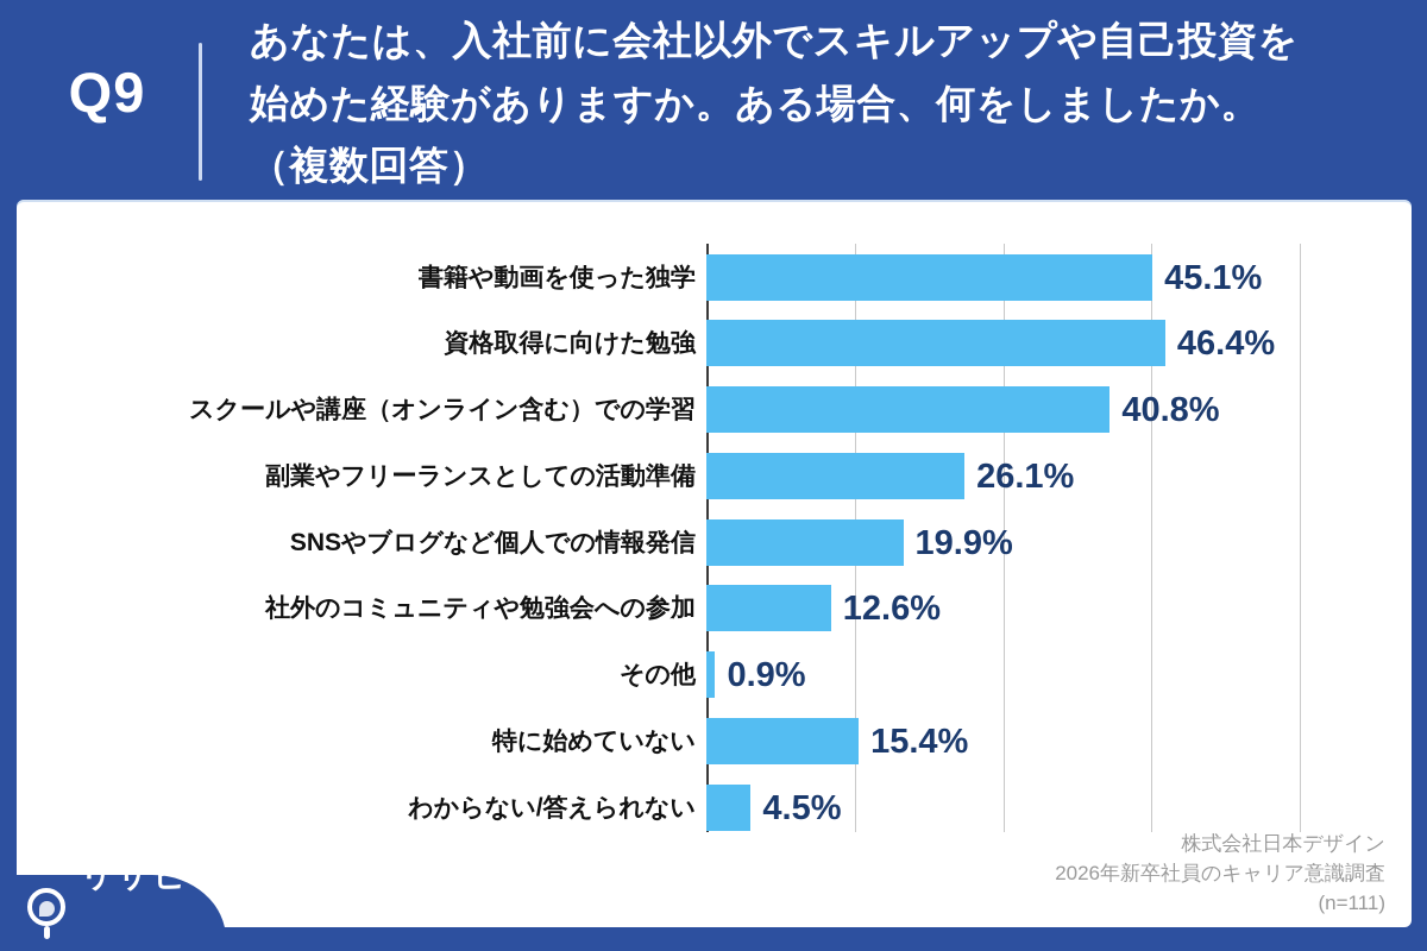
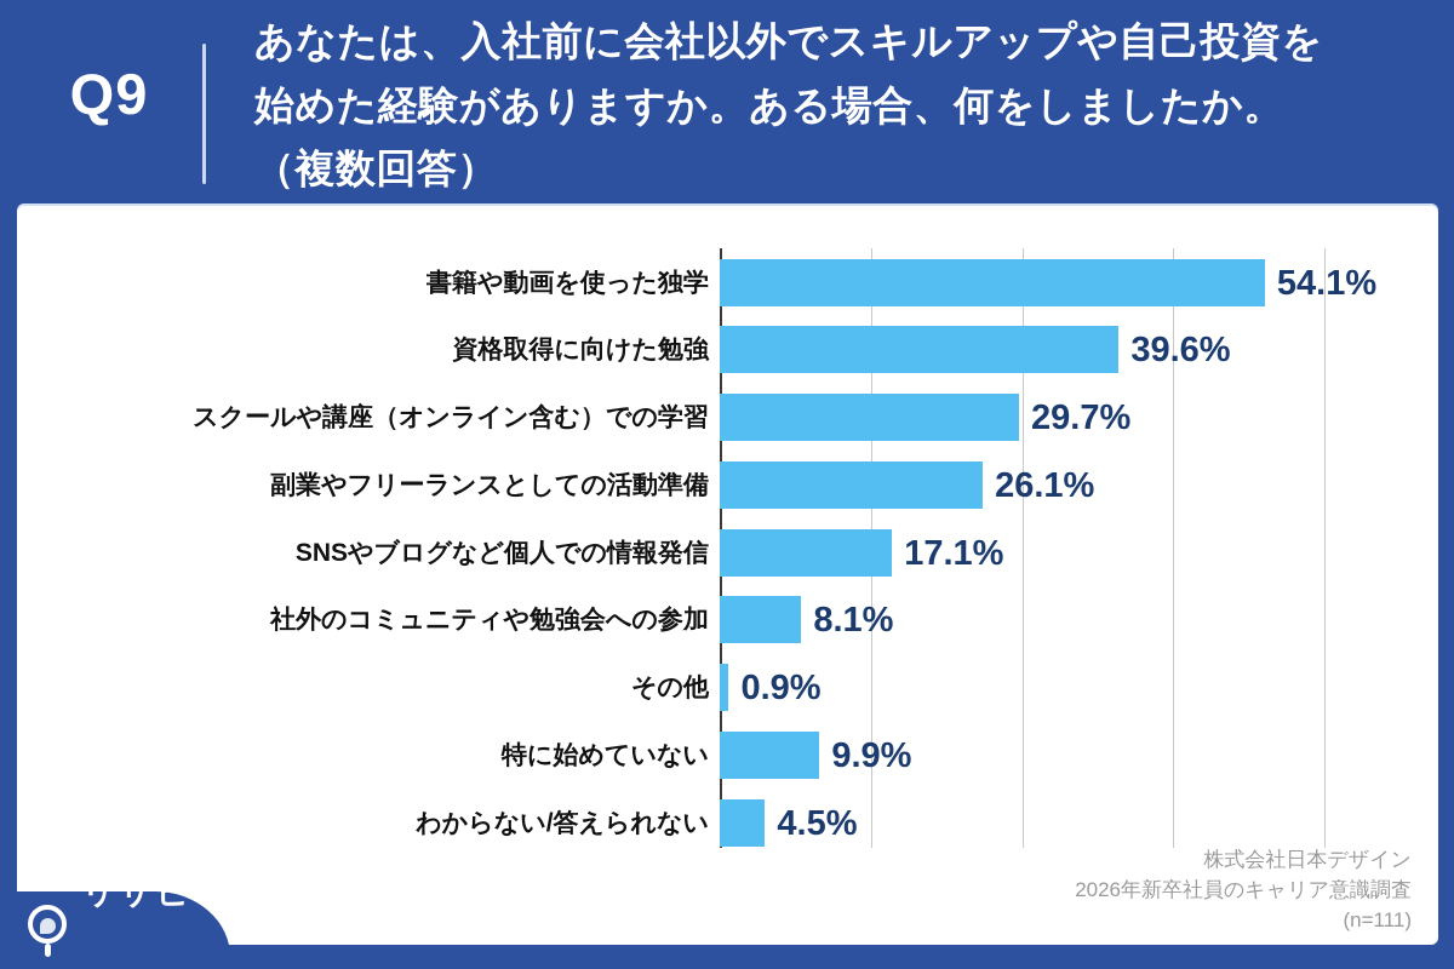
書籍や動画を使った独学: 45.1% -> 54.1%
資格取得に向けた勉強: 46.4% -> 39.6%
スクールや講座（オンライン含む）での学習: 40.8% -> 29.7%
SNSやブログなど個人での情報発信: 19.9% -> 17.1%
社外のコミュニティや勉強会への参加: 12.6% -> 8.1%
特に始めていない: 15.4% -> 9.9%
